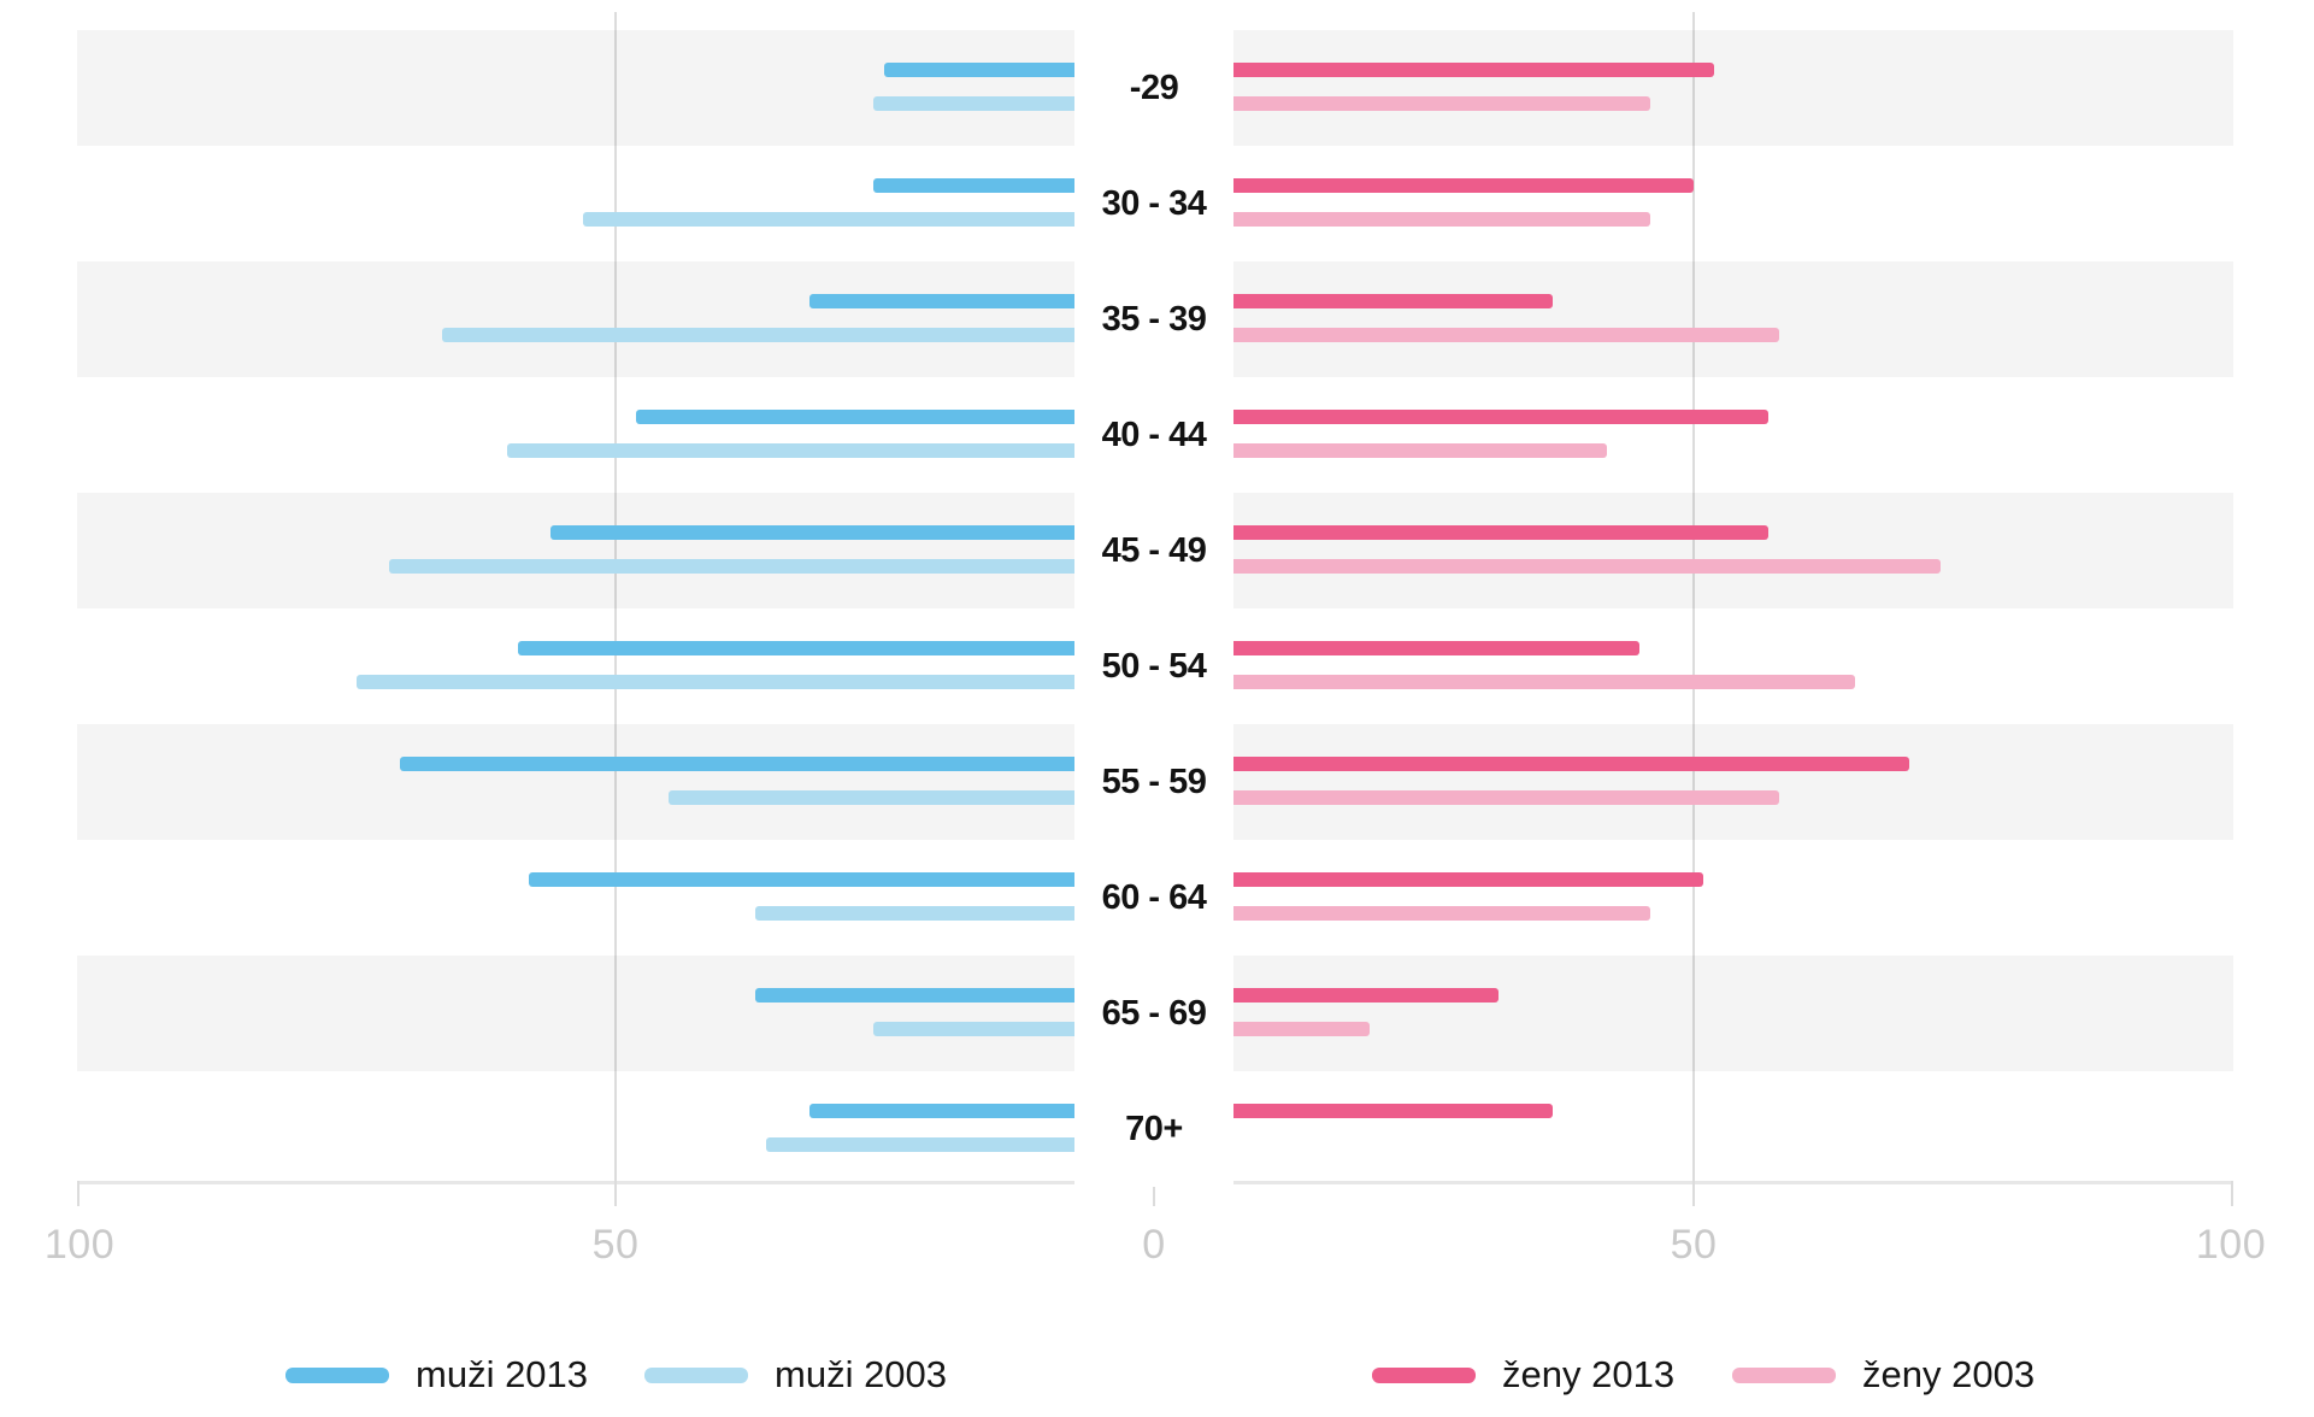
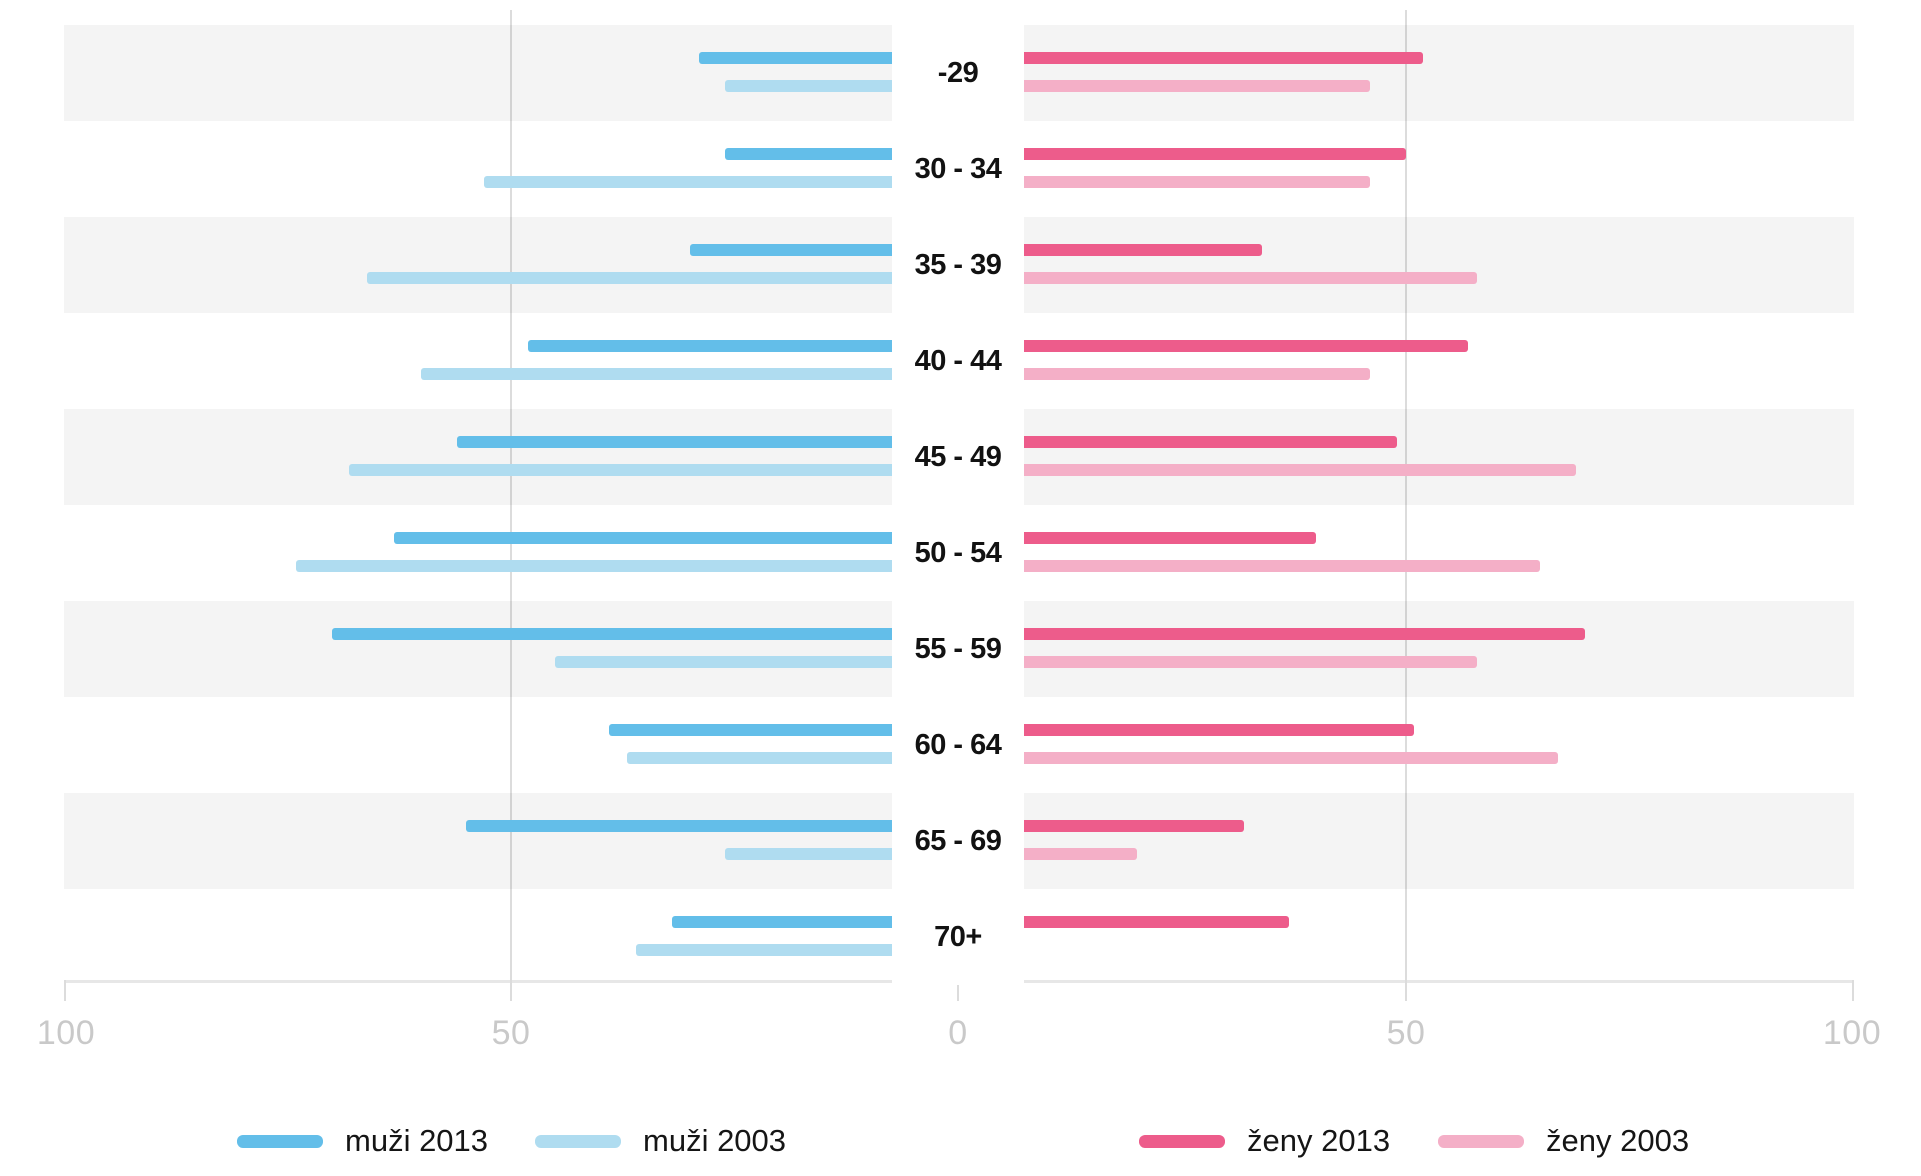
muži 2013/-29: 25 -> 29
muži 2013/35 - 39: 32 -> 30
ženy 2013/35 - 39: 37 -> 34
ženy 2003/40 - 44: 42 -> 46
muži 2003/45 - 49: 71 -> 68
ženy 2013/45 - 49: 57 -> 49
ženy 2003/45 - 49: 73 -> 69
muži 2013/50 - 54: 59 -> 63
ženy 2013/50 - 54: 45 -> 40
muži 2013/60 - 64: 58 -> 39
ženy 2003/60 - 64: 46 -> 67
muži 2013/65 - 69: 37 -> 55
